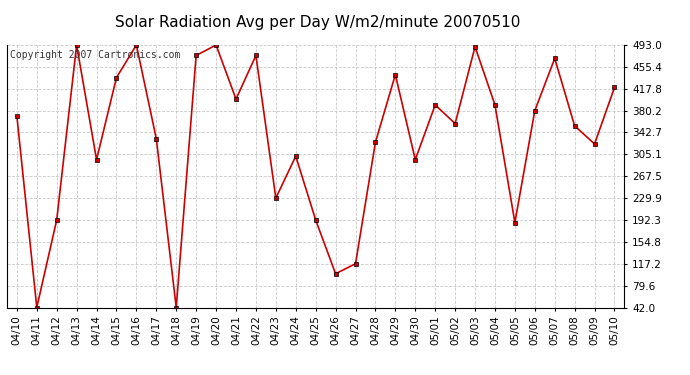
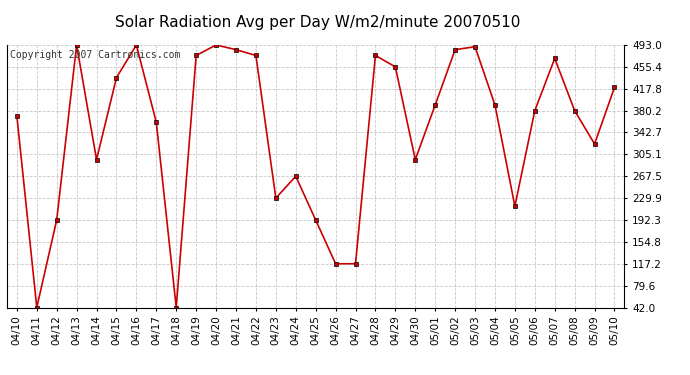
04/17: 332 -> 360
04/21: 400 -> 485
04/24: 302 -> 268
04/26: 100 -> 117
04/28: 326 -> 475
04/29: 442 -> 455
05/02: 358 -> 485
05/05: 188 -> 216
05/08: 354 -> 380
